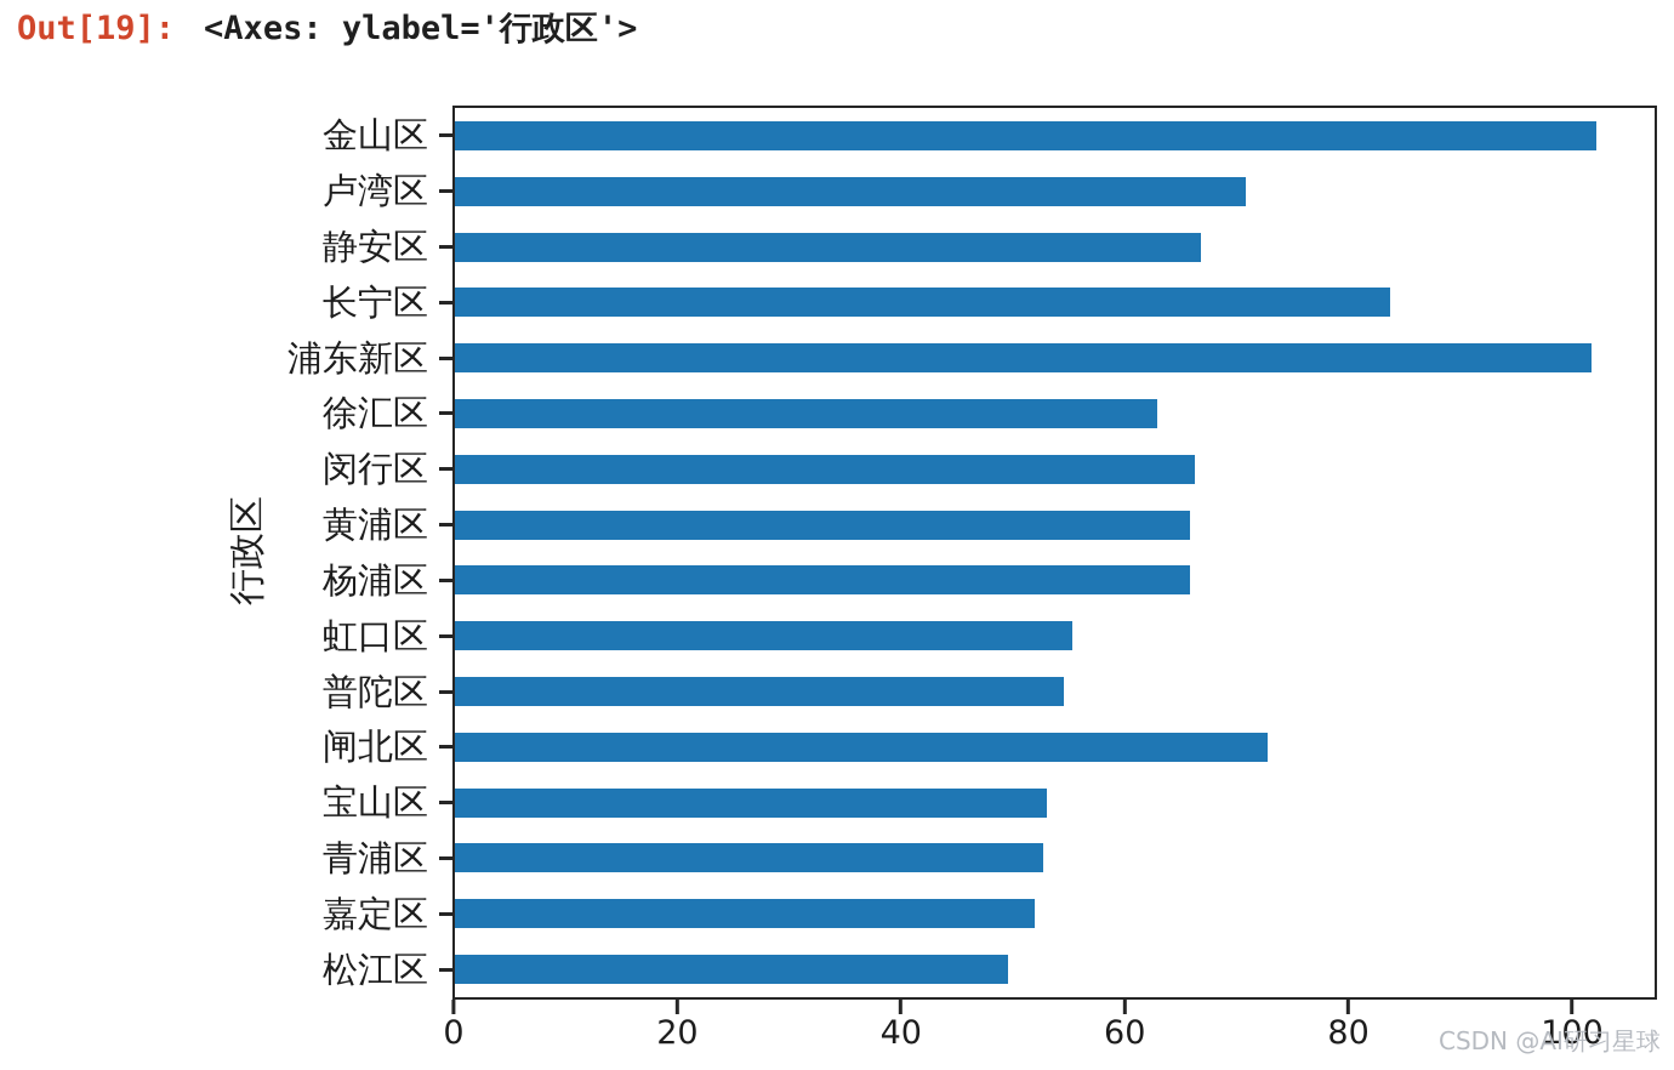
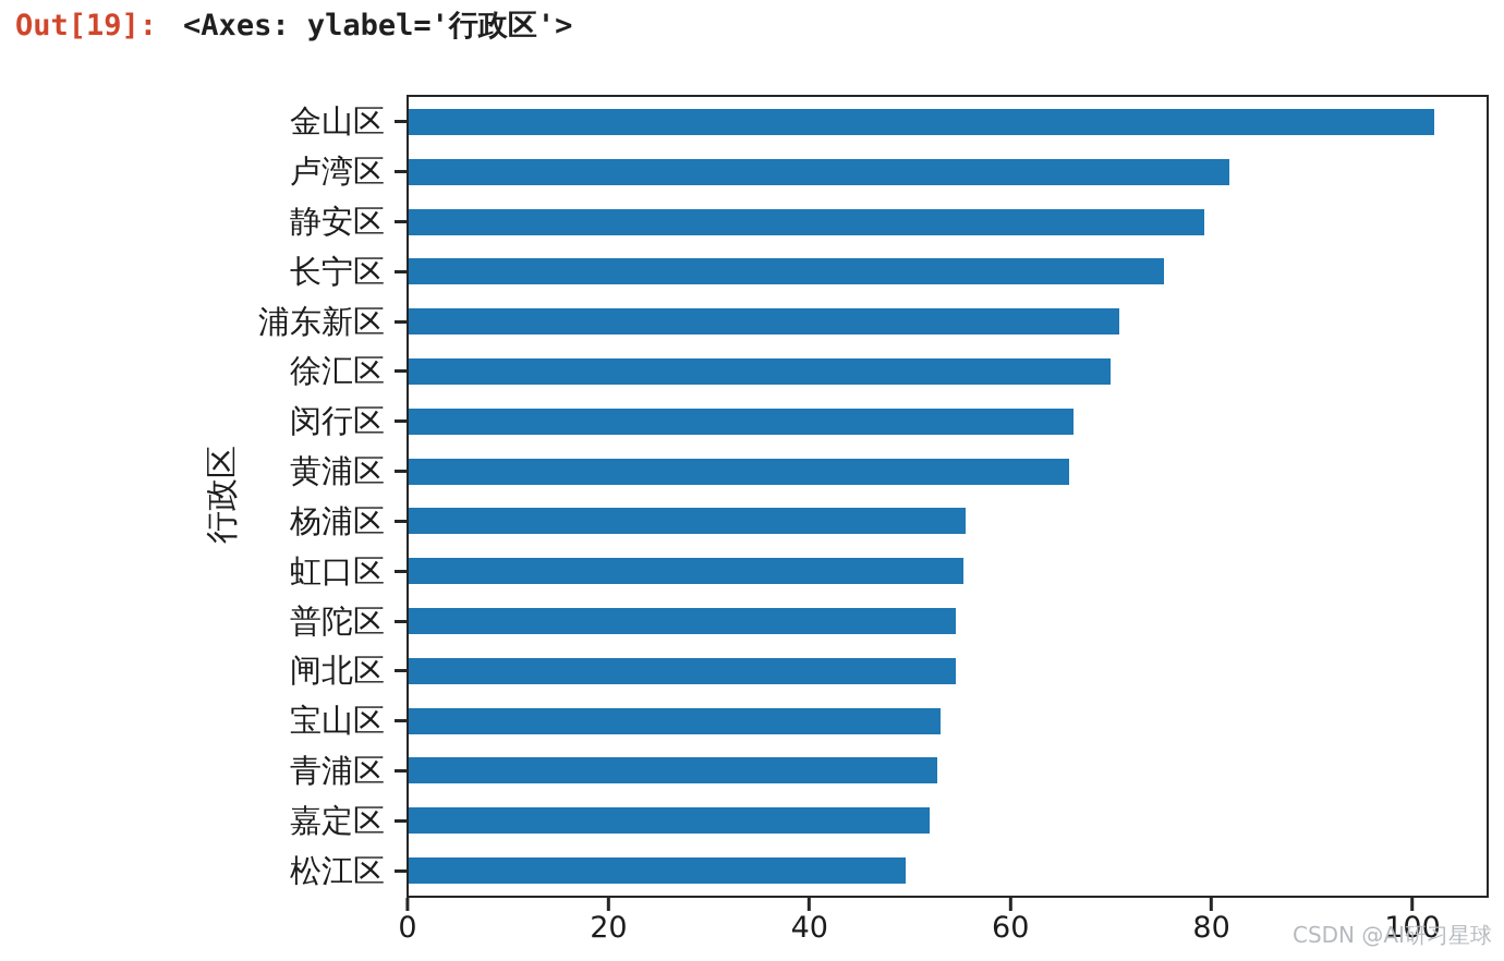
卢湾区: 71 -> 82
静安区: 67 -> 80
长宁区: 84 -> 76
浦东新区: 102 -> 71
徐汇区: 63 -> 70
杨浦区: 66 -> 56
闸北区: 73 -> 55
